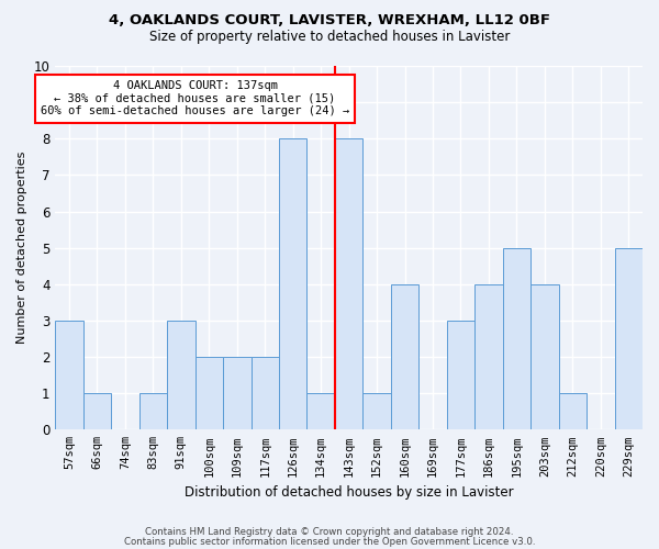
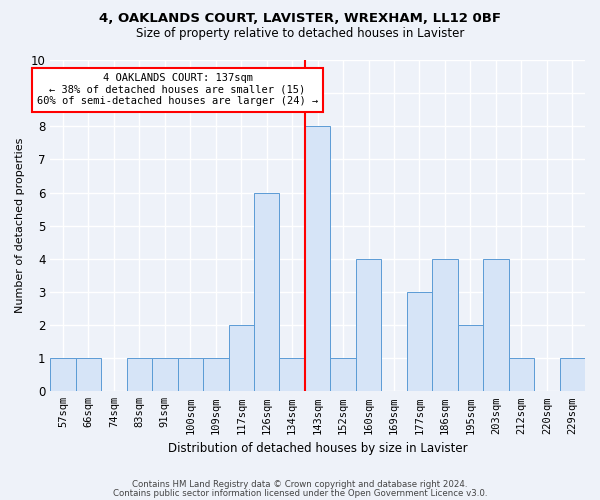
57sqm: 3 -> 1
91sqm: 3 -> 1
100sqm: 2 -> 1
109sqm: 2 -> 1
126sqm: 8 -> 6
195sqm: 5 -> 2
229sqm: 5 -> 1
